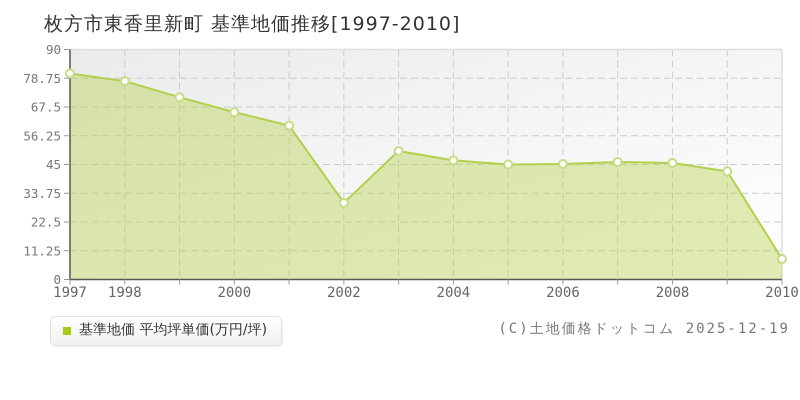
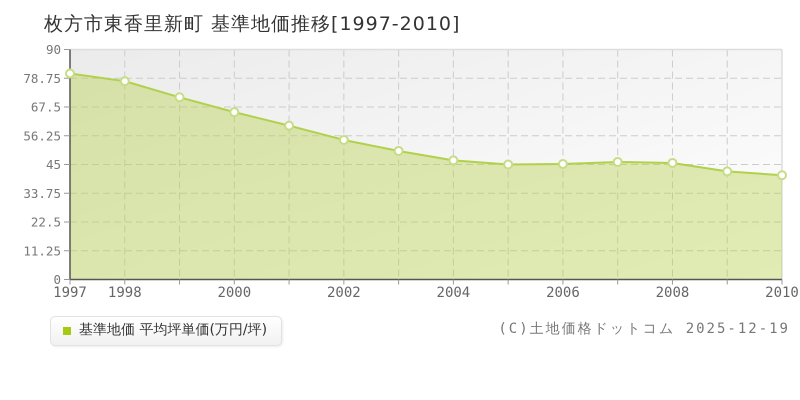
2002: 30 -> 55
2010: 8 -> 41
